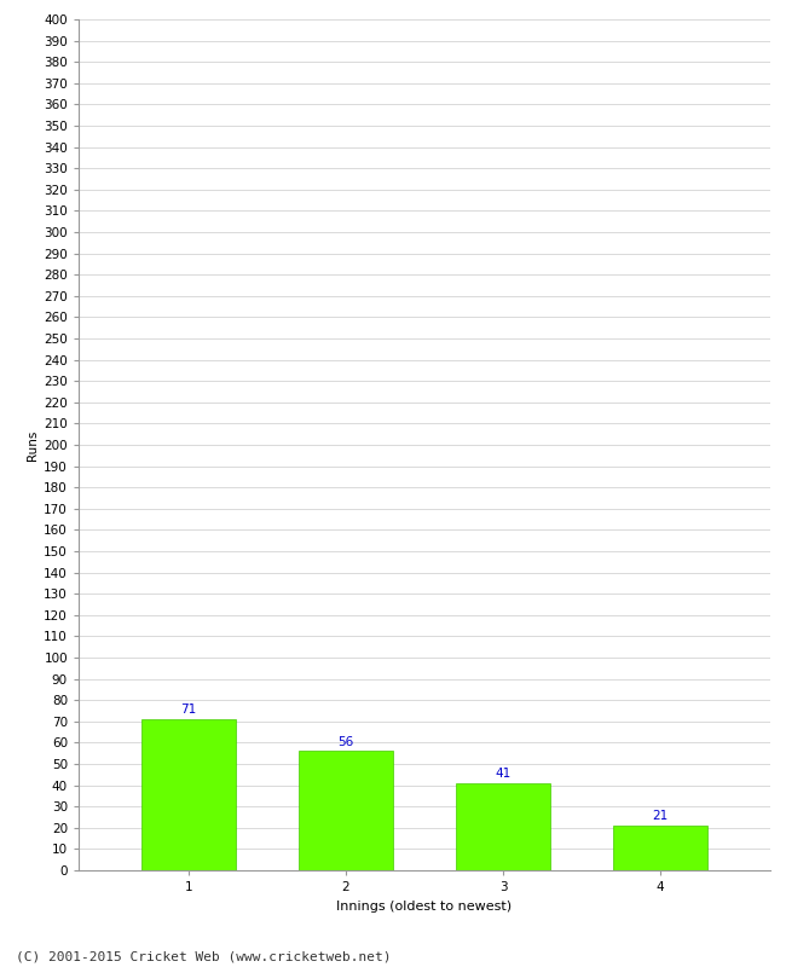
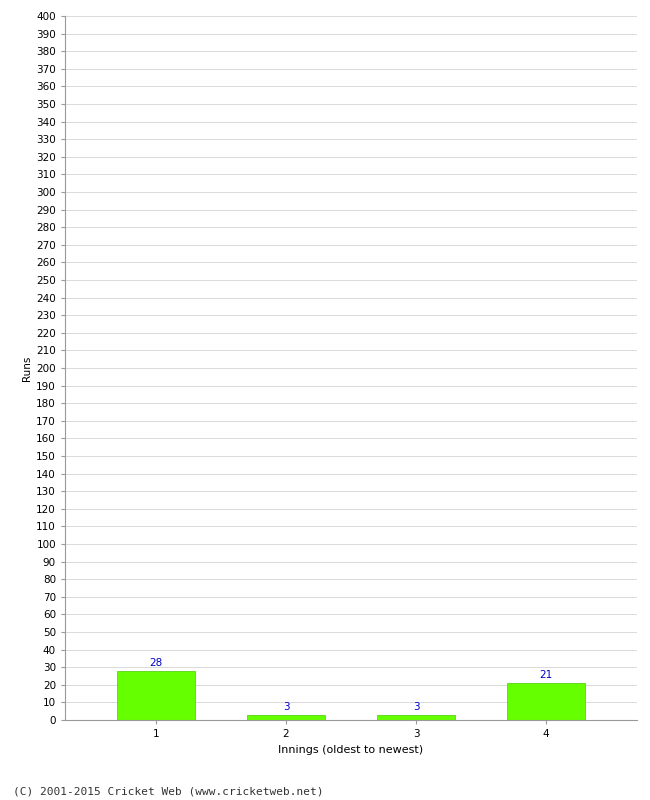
1: 71 -> 28
2: 56 -> 3
3: 41 -> 3
